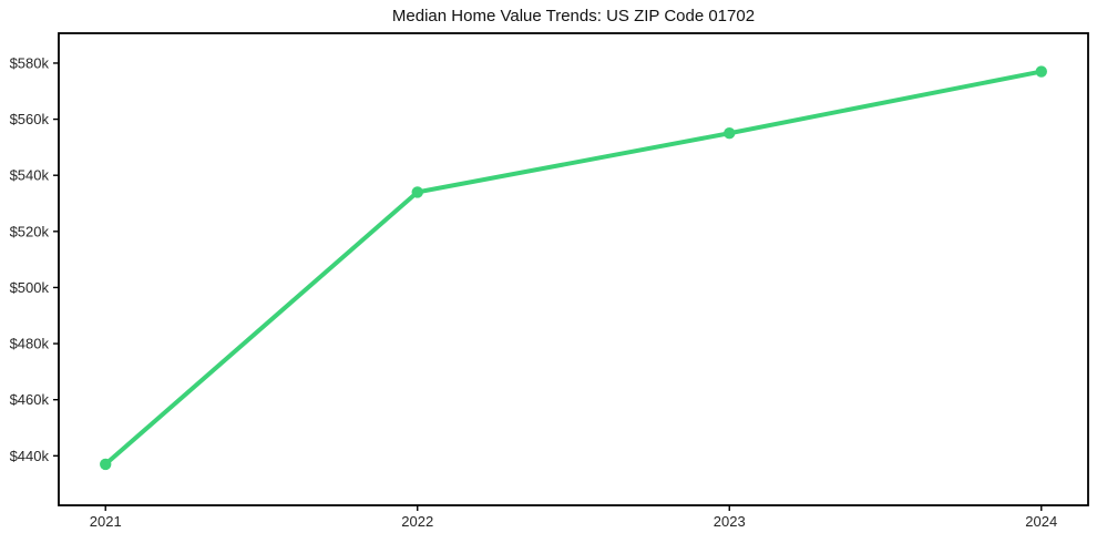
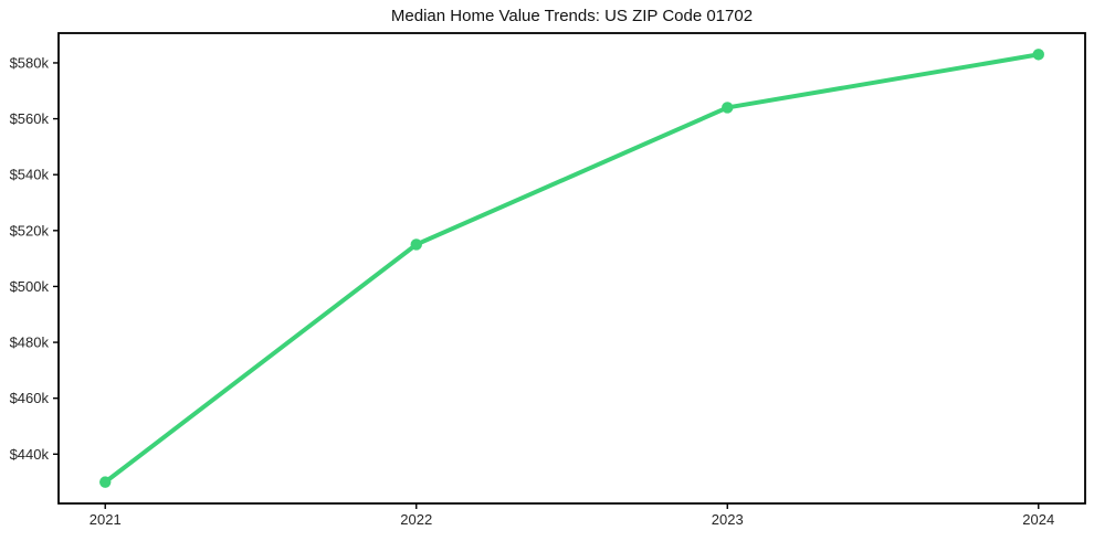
2021: $437k -> $430k
2022: $534k -> $515k
2023: $555k -> $564k
2024: $577k -> $583k
